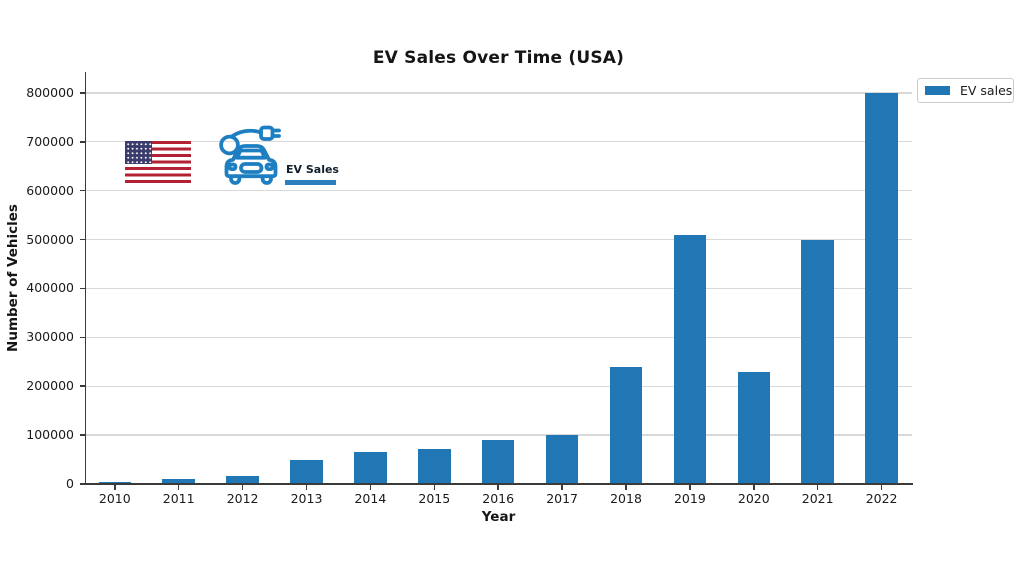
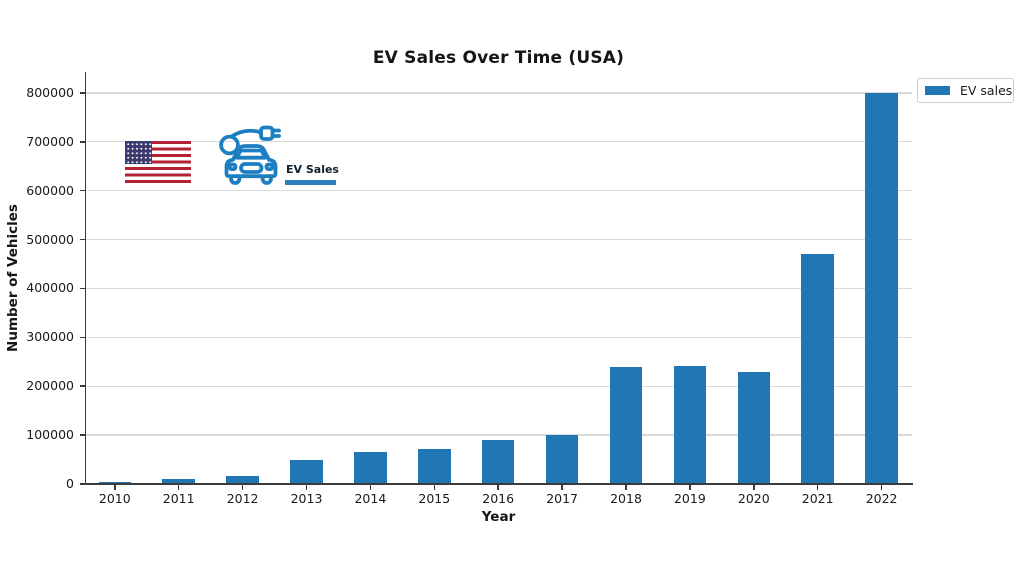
2019: 510000 -> 240000
2021: 500000 -> 470000
